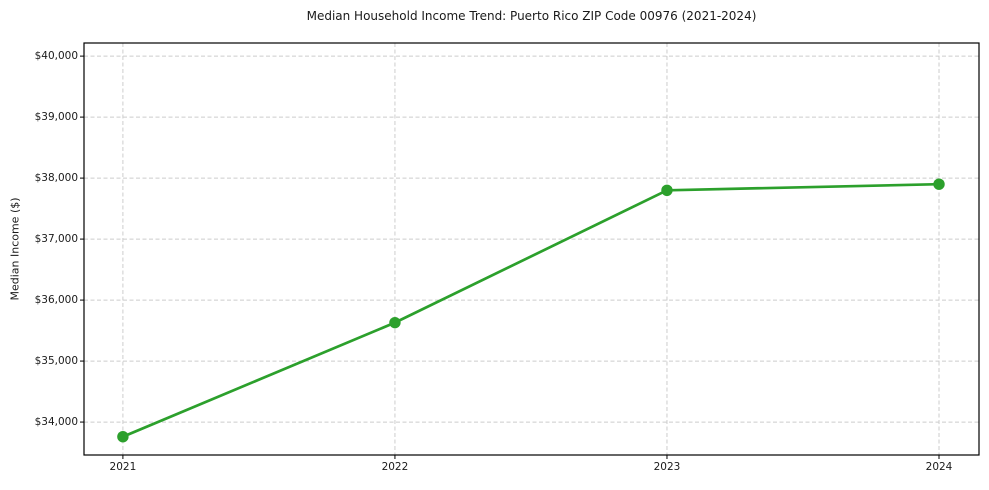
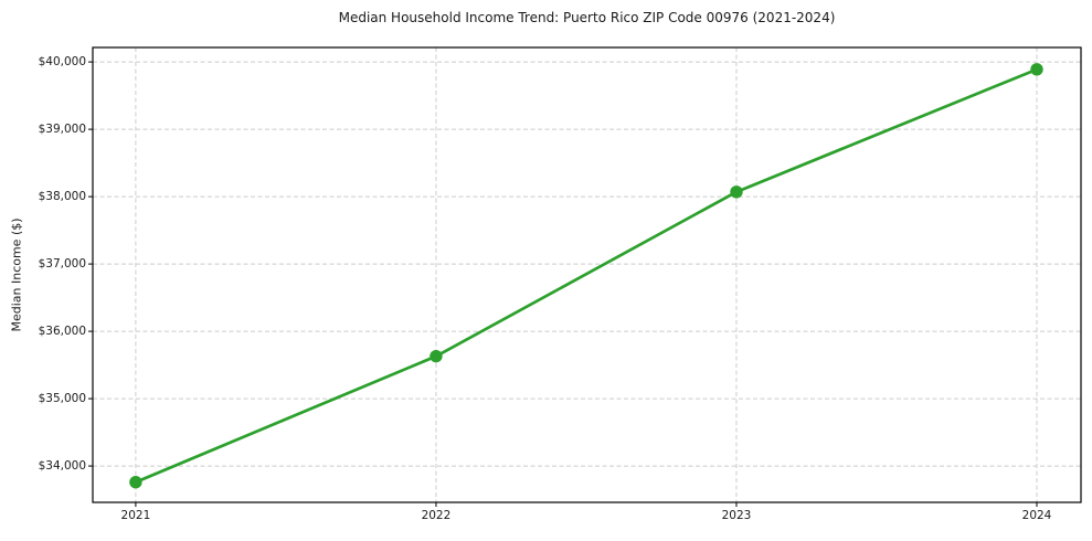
2023: $37800 -> $38100
2024: $37900 -> $39900
